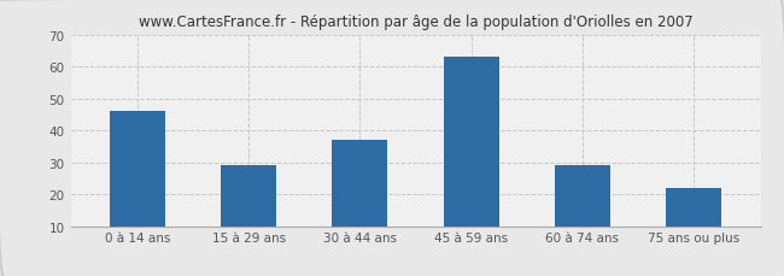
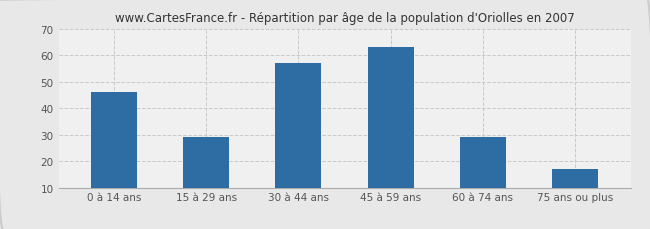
30 à 44 ans: 37 -> 57
75 ans ou plus: 22 -> 17
